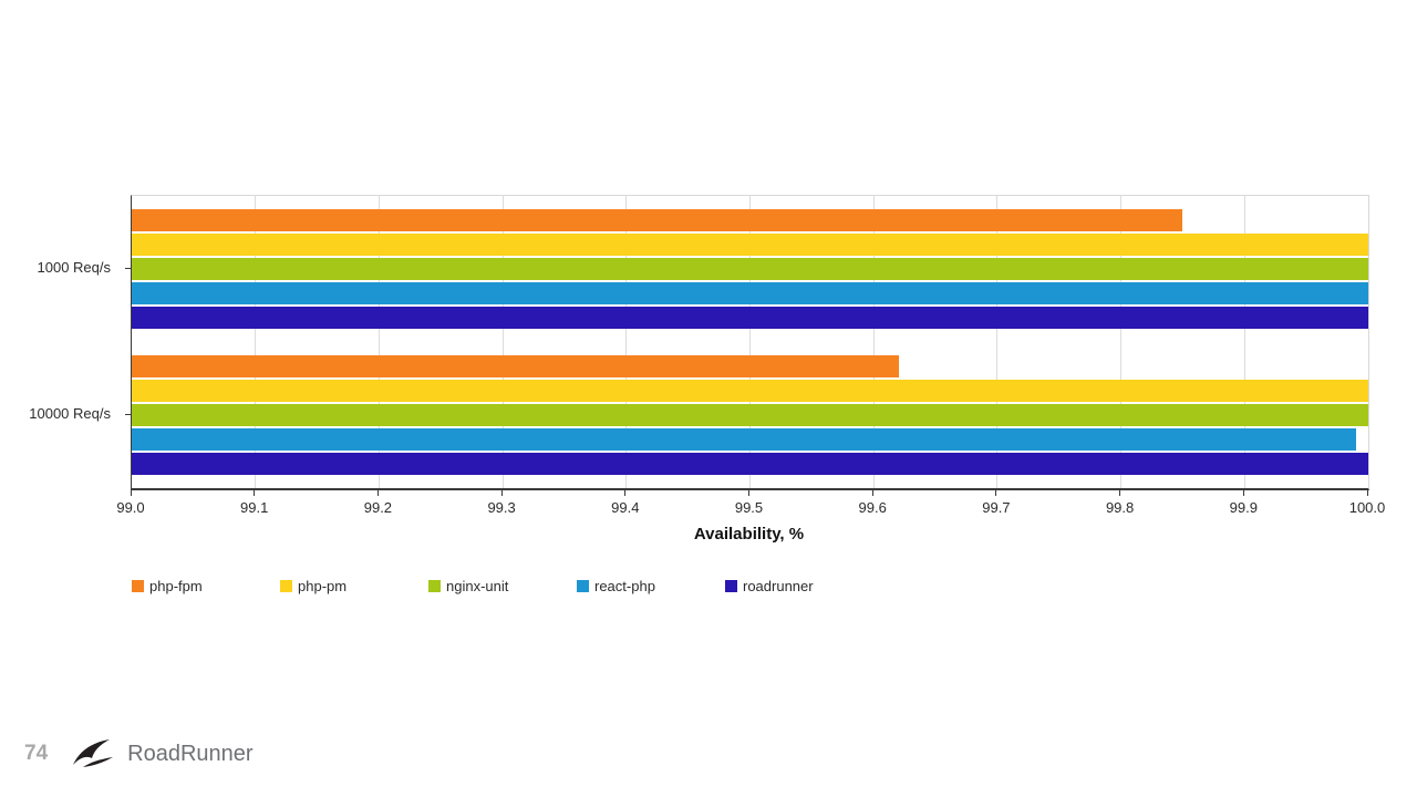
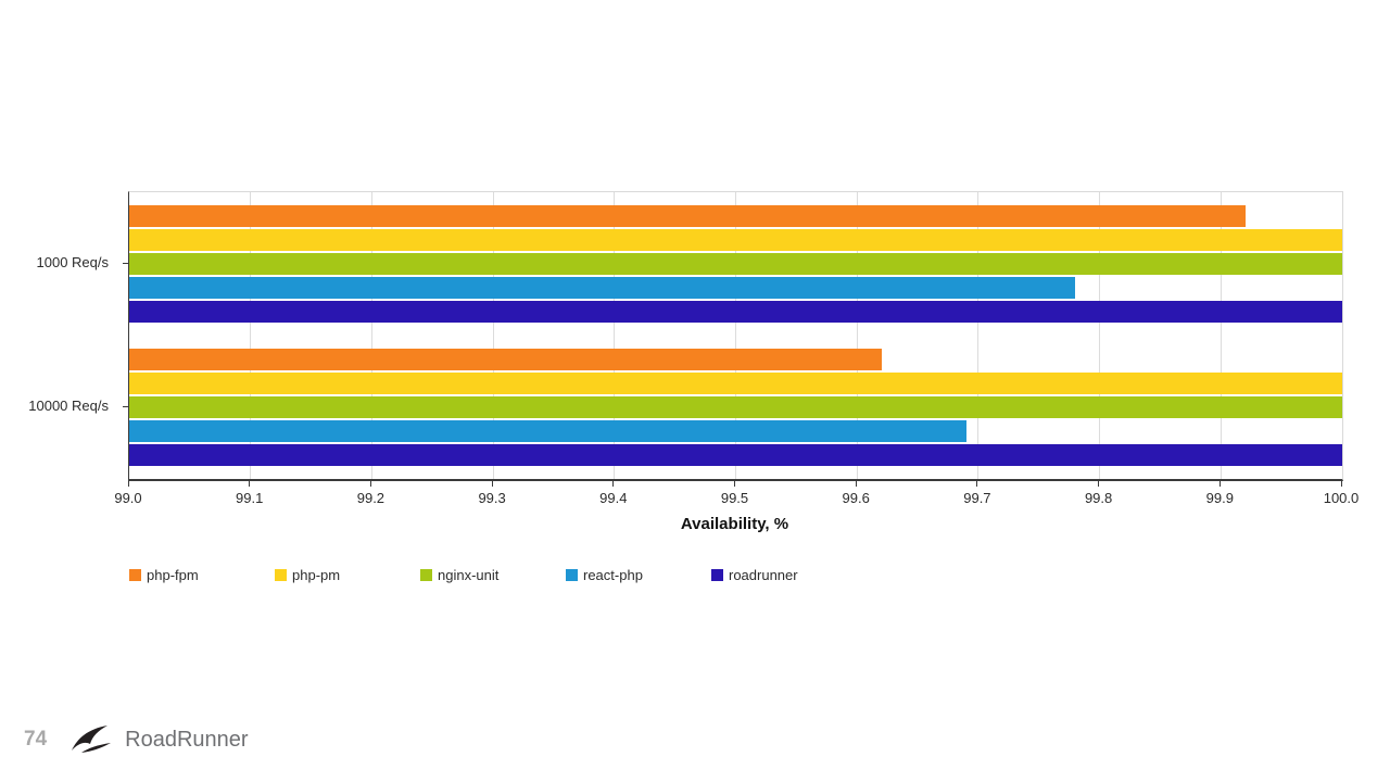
php-fpm/1000 Req/s: 99.85 -> 99.92
react-php/1000 Req/s: 100.00 -> 99.78
react-php/10000 Req/s: 99.99 -> 99.69
